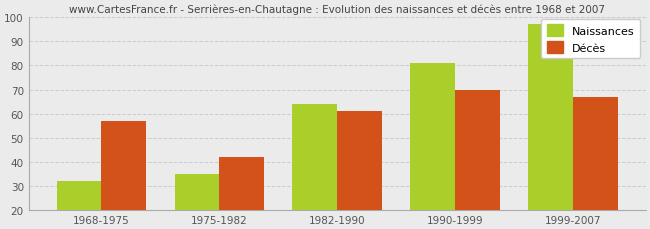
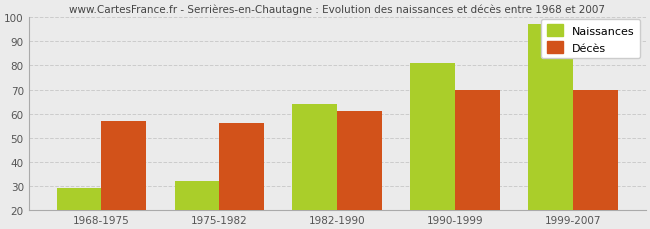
Naissances/1968-1975: 32 -> 29
Naissances/1975-1982: 35 -> 32
Décès/1975-1982: 42 -> 56
Décès/1999-2007: 67 -> 70
